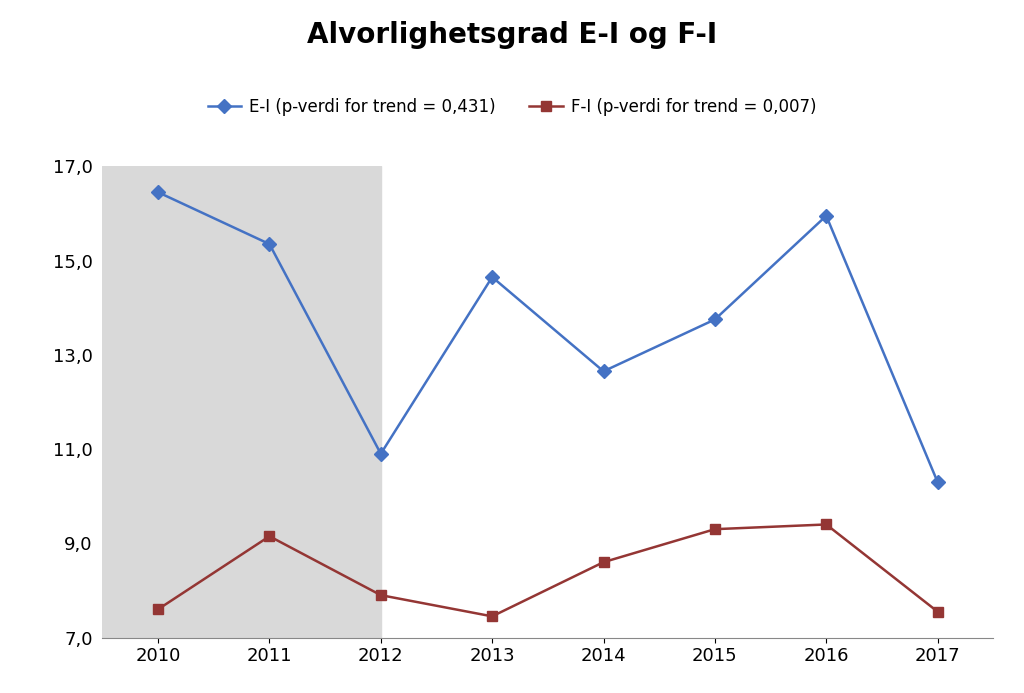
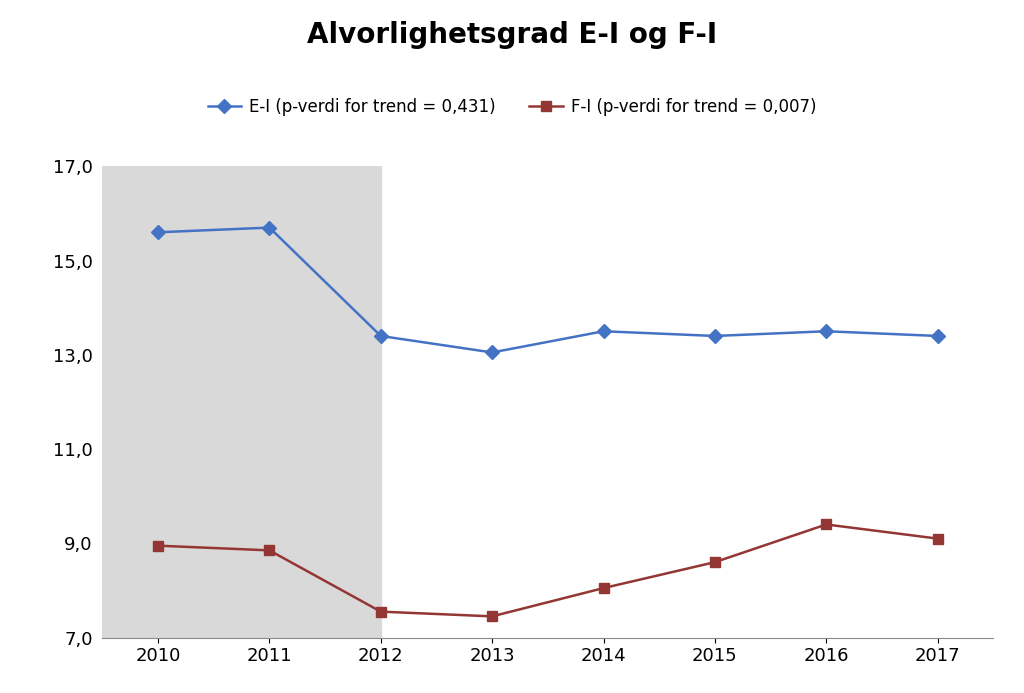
E-I (p-verdi for trend = 0,431)/2010: 16,45 -> 15,60
F-I (p-verdi for trend = 0,007)/2010: 7,60 -> 8,95
E-I (p-verdi for trend = 0,431)/2011: 15,35 -> 15,70
F-I (p-verdi for trend = 0,007)/2011: 9,15 -> 8,85
E-I (p-verdi for trend = 0,431)/2012: 10,90 -> 13,40
F-I (p-verdi for trend = 0,007)/2012: 7,90 -> 7,55
E-I (p-verdi for trend = 0,431)/2013: 14,65 -> 13,05
E-I (p-verdi for trend = 0,431)/2014: 12,65 -> 13,50
F-I (p-verdi for trend = 0,007)/2014: 8,60 -> 8,05
E-I (p-verdi for trend = 0,431)/2015: 13,75 -> 13,40
F-I (p-verdi for trend = 0,007)/2015: 9,30 -> 8,60
E-I (p-verdi for trend = 0,431)/2016: 15,95 -> 13,50
E-I (p-verdi for trend = 0,431)/2017: 10,30 -> 13,40
F-I (p-verdi for trend = 0,007)/2017: 7,55 -> 9,10
